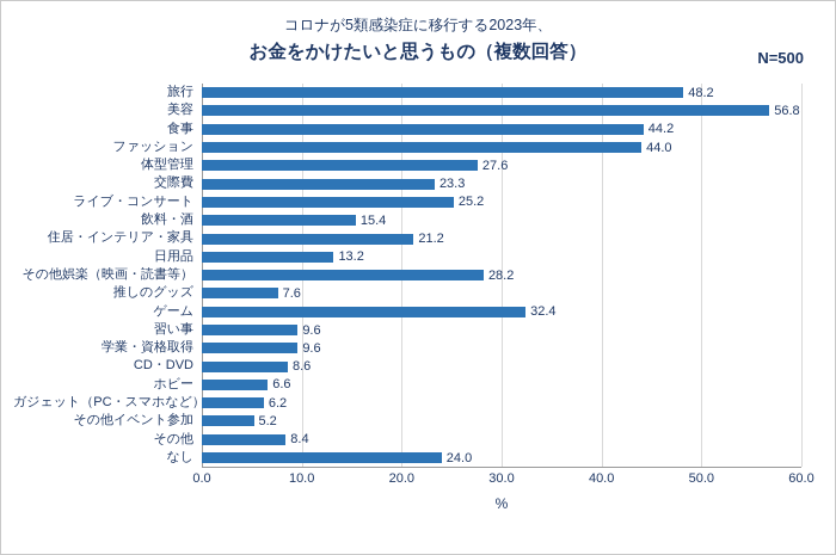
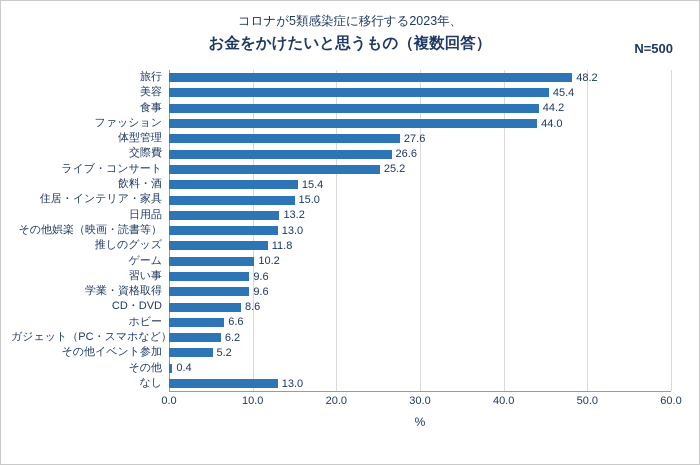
美容: 56.8 -> 45.4
交際費: 23.3 -> 26.6
住居・インテリア・家具: 21.2 -> 15.0
その他娯楽（映画・読書等）: 28.2 -> 13.0
推しのグッズ: 7.6 -> 11.8
ゲーム: 32.4 -> 10.2
その他: 8.4 -> 0.4
なし: 24.0 -> 13.0
